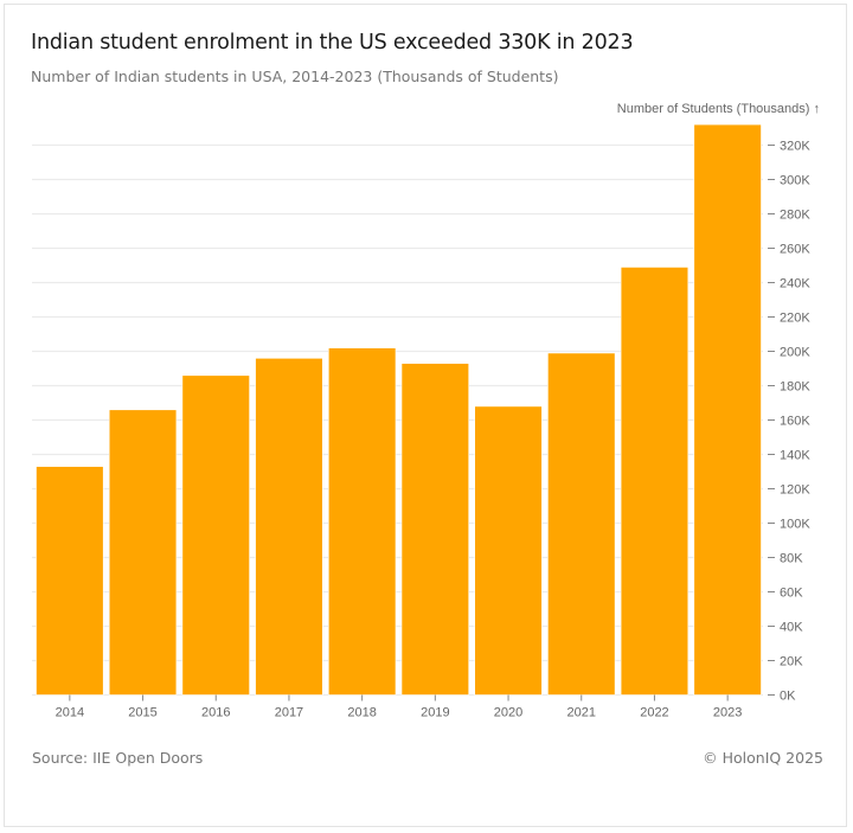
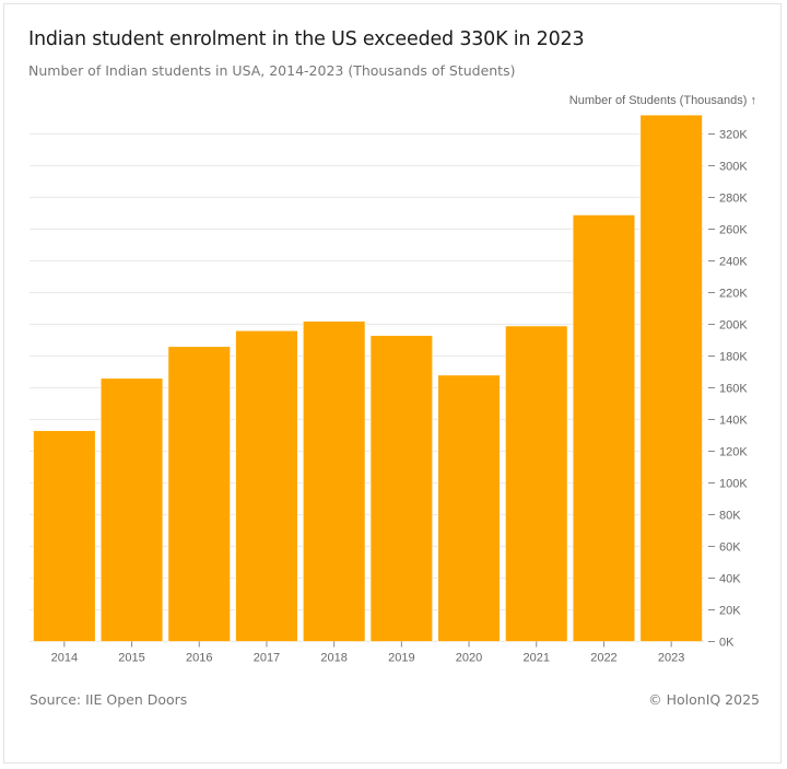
2022: 249K -> 269K
